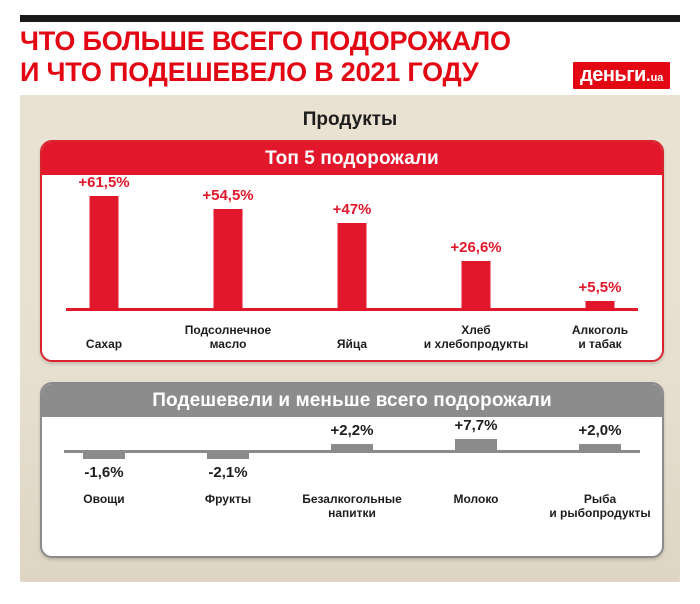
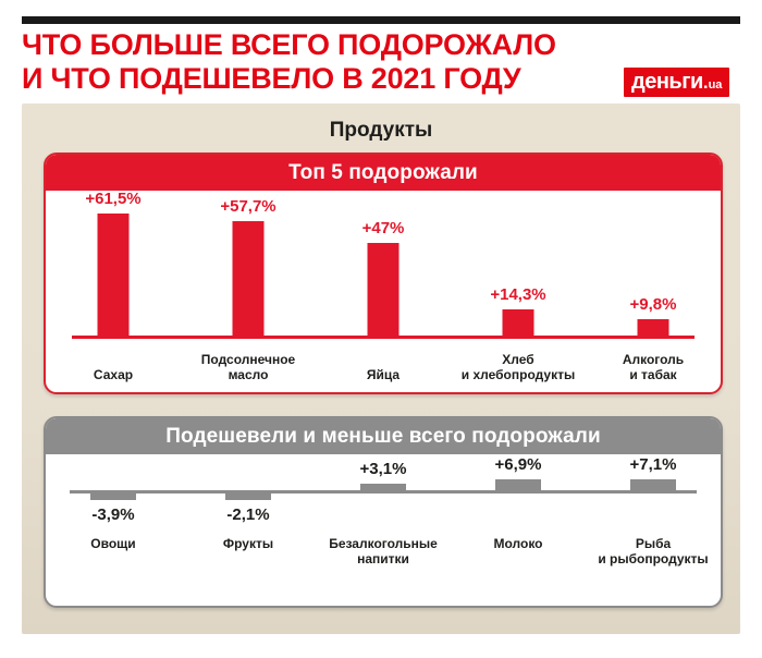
Топ 5 подорожали/Подсолнечное масло: +54,5% -> +57,7%
Топ 5 подорожали/Хлеб и хлебопродукты: +26,6% -> +14,3%
Топ 5 подорожали/Алкоголь и табак: +5,5% -> +9,8%
Подешевели и меньше всего подорожали/Овощи: -1,6% -> -3,9%
Подешевели и меньше всего подорожали/Безалкогольные напитки: +2,2% -> +3,1%
Подешевели и меньше всего подорожали/Молоко: +7,7% -> +6,9%
Подешевели и меньше всего подорожали/Рыба и рыбопродукты: +2,0% -> +7,1%
